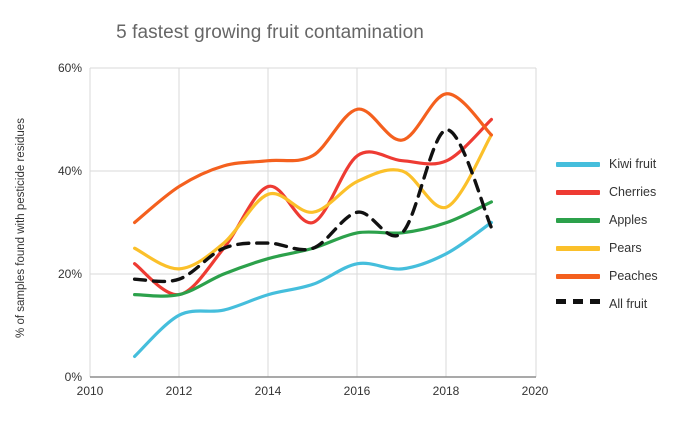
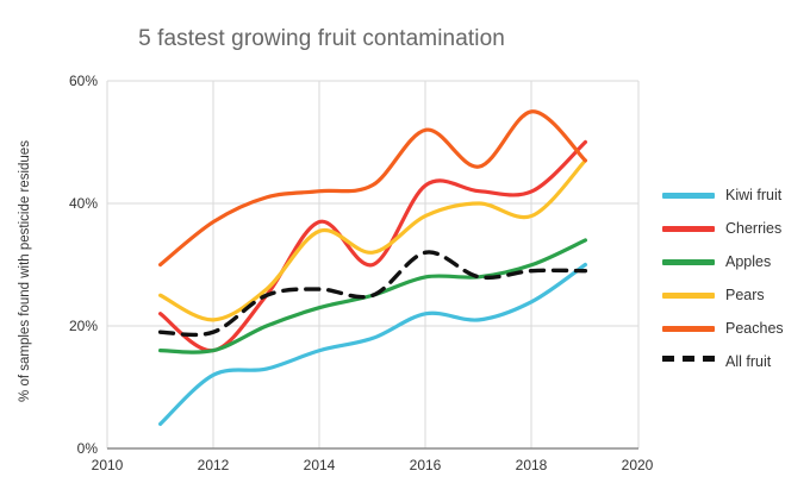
Pears/2018: 33% -> 38%
All fruit/2018: 48% -> 29%
